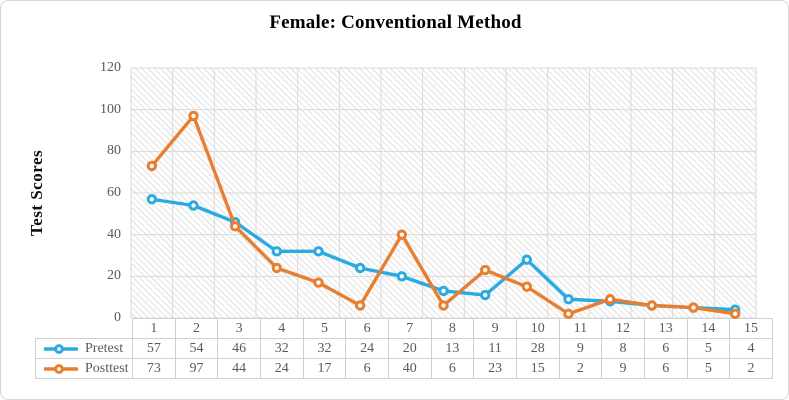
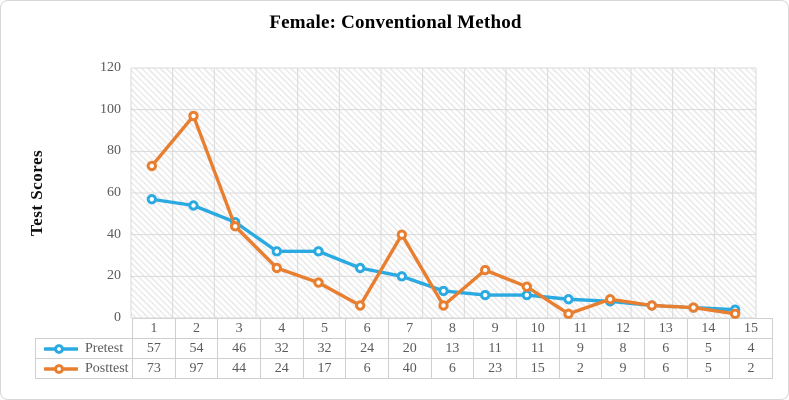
Pretest/10: 28 -> 11
